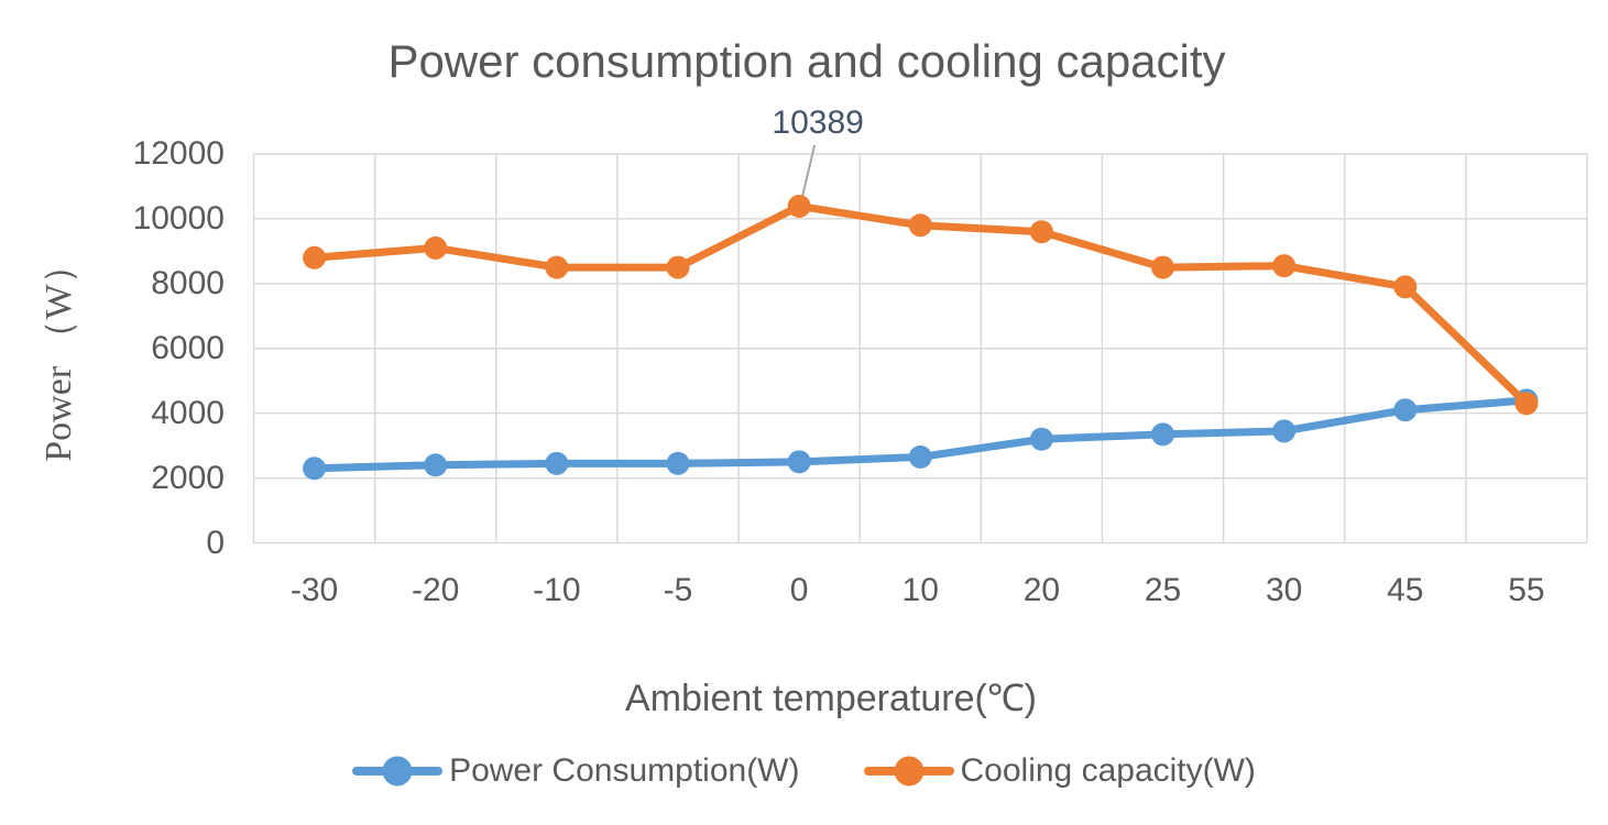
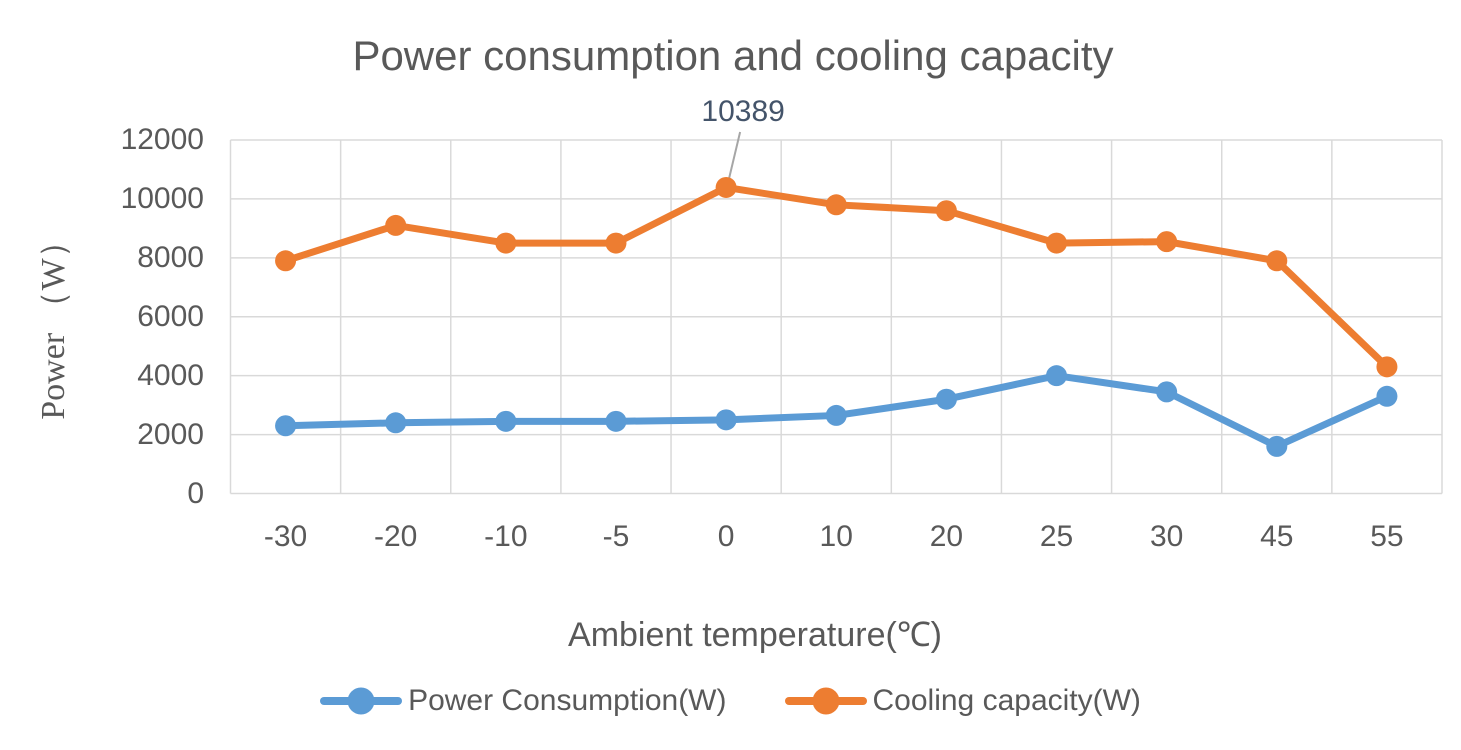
Cooling capacity(W)/-30: 8800 -> 7900
Power Consumption(W)/25: 3400 -> 4000
Power Consumption(W)/45: 4100 -> 1600
Power Consumption(W)/55: 4400 -> 3300
